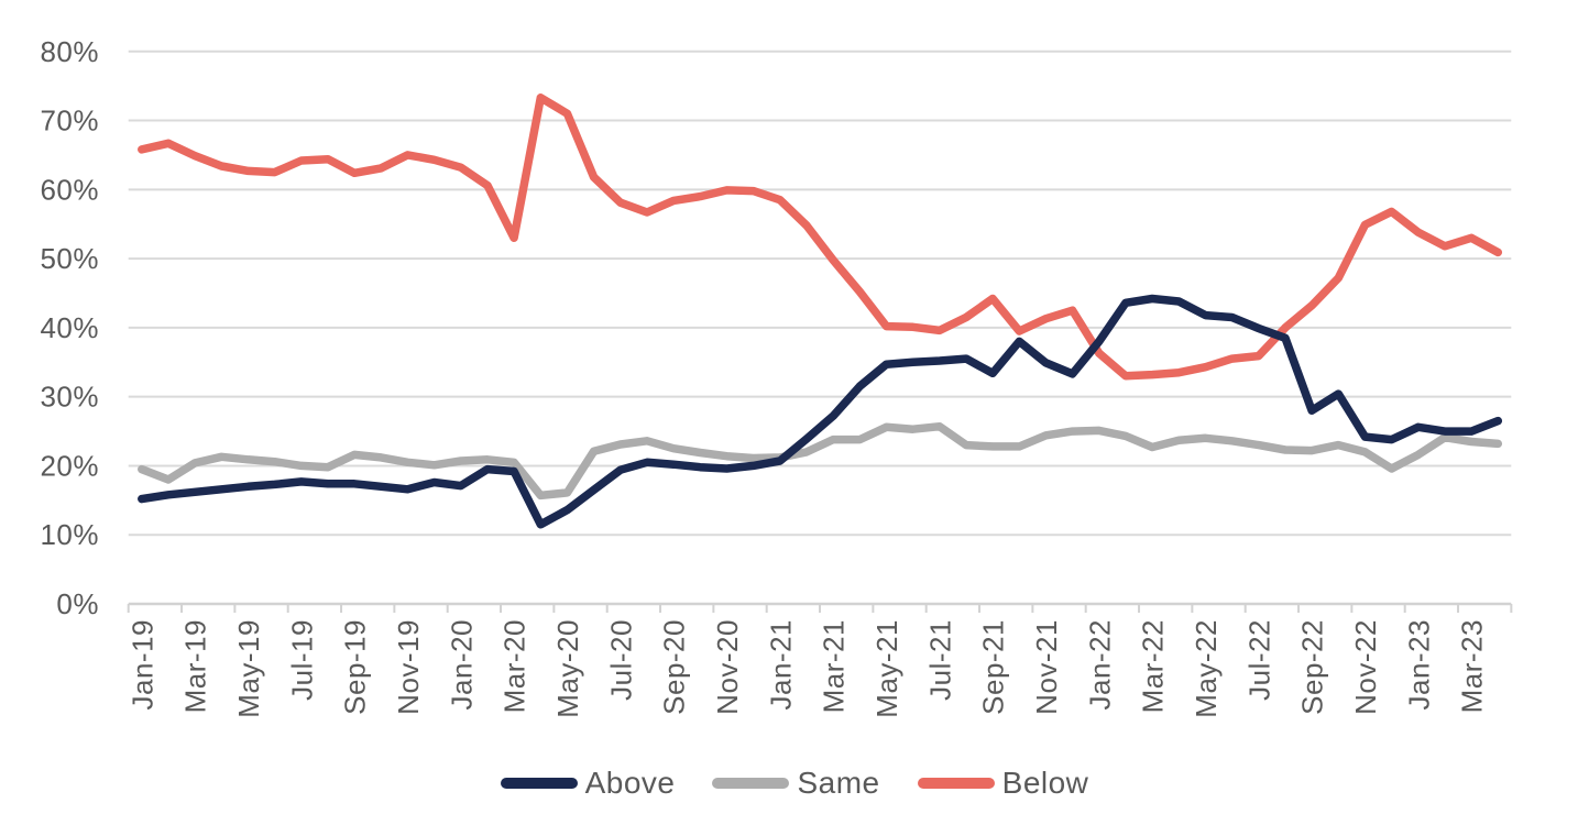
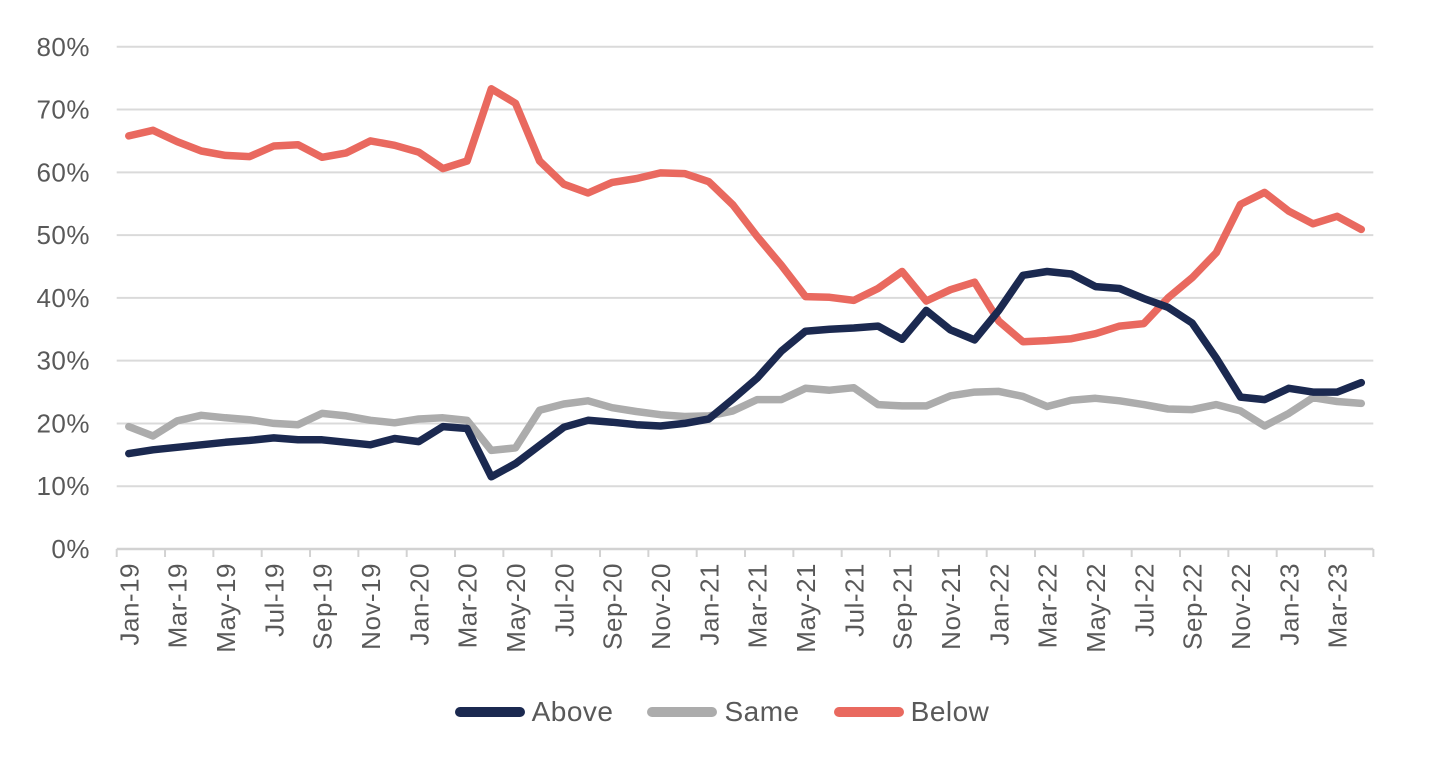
Below/Mar-20: 53% -> 62%
Above/Sep-22: 28% -> 36%
